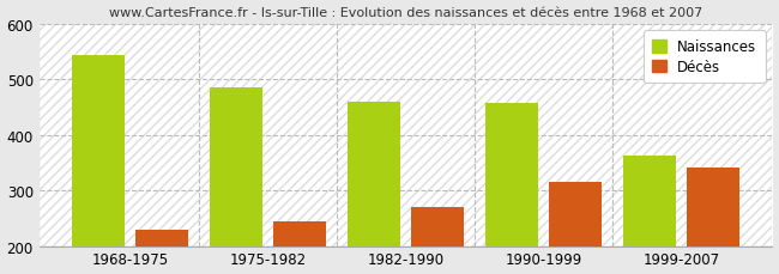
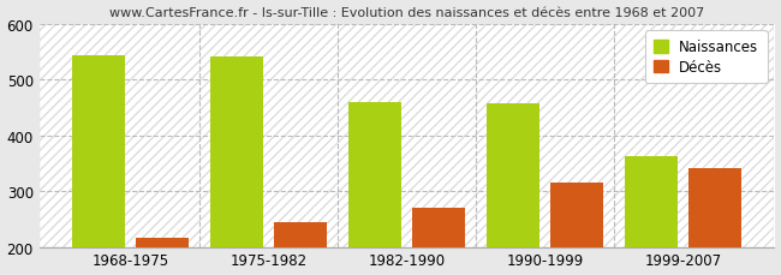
Décès/1968-1975: 230 -> 217
Naissances/1975-1982: 485 -> 541
